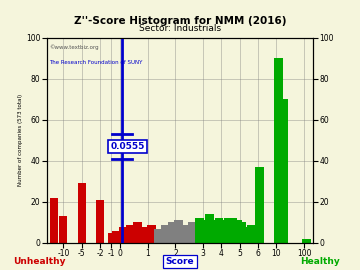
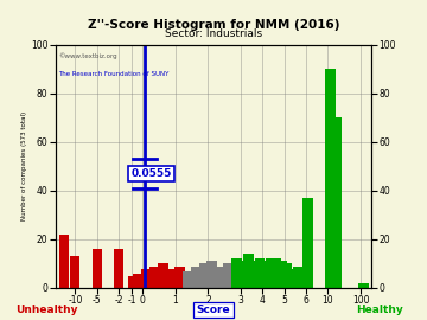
-5: 29 -> 16
-2: 21 -> 16
